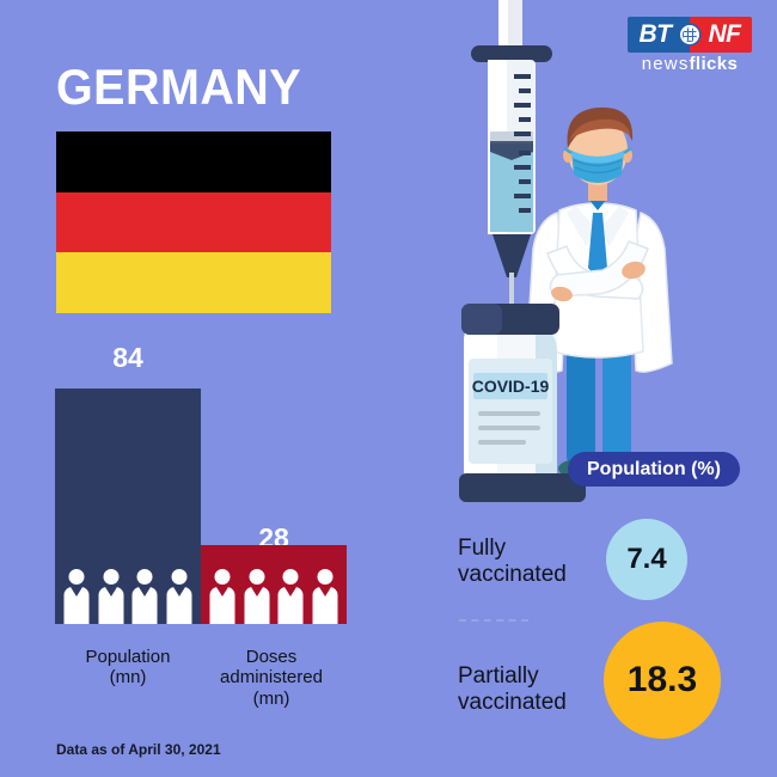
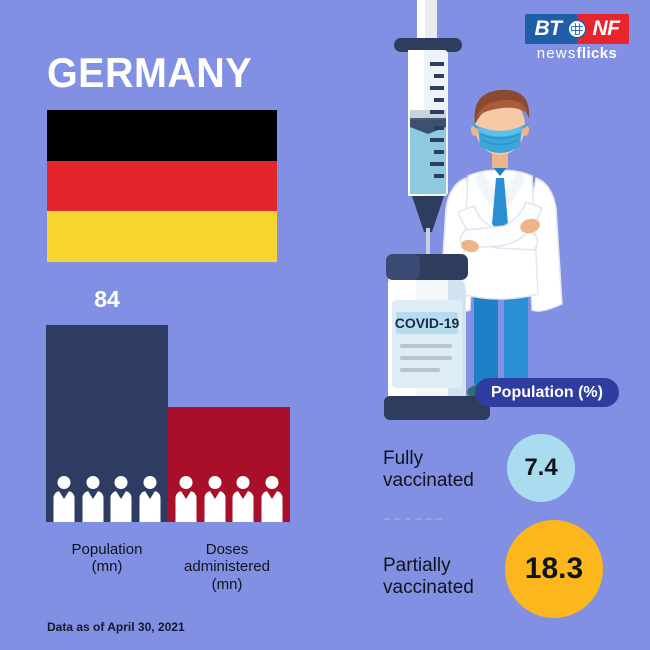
Doses administered (mn): 28 -> 49
